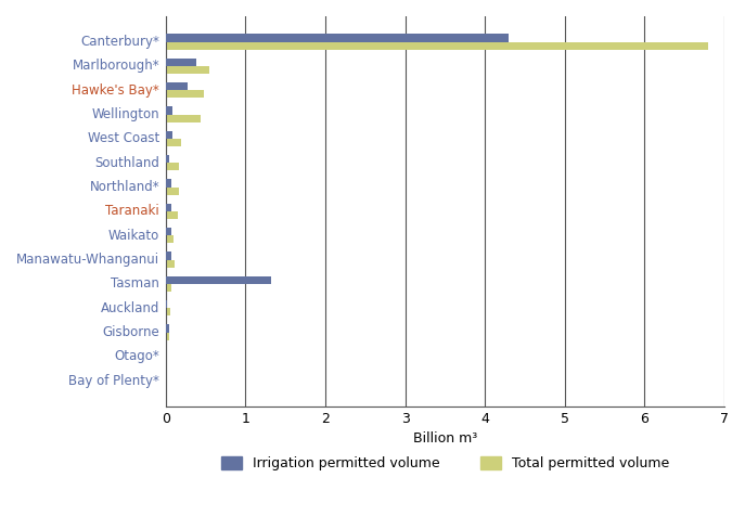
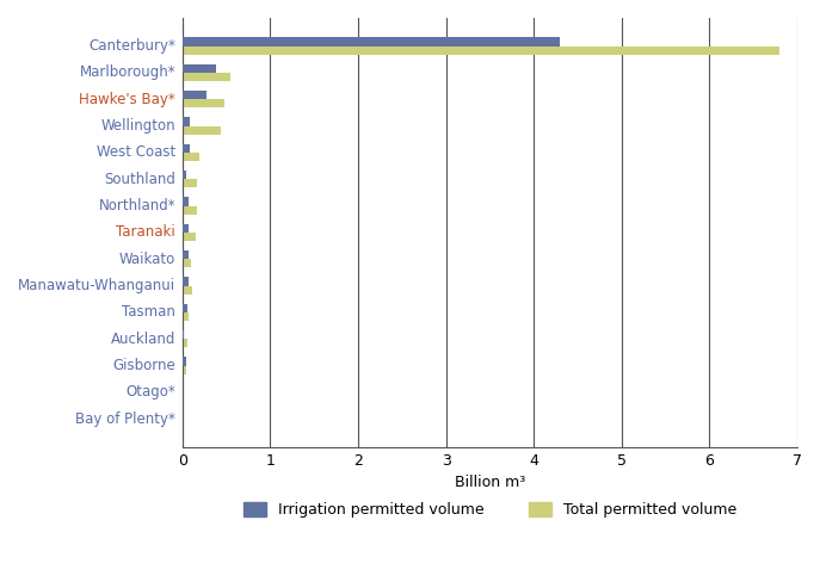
Irrigation permitted volume/Tasman: 1.32 -> 0.06
